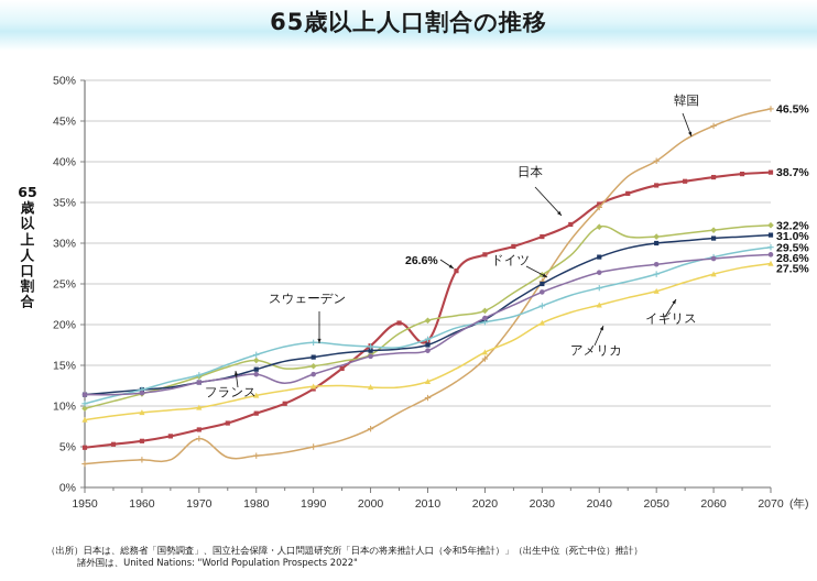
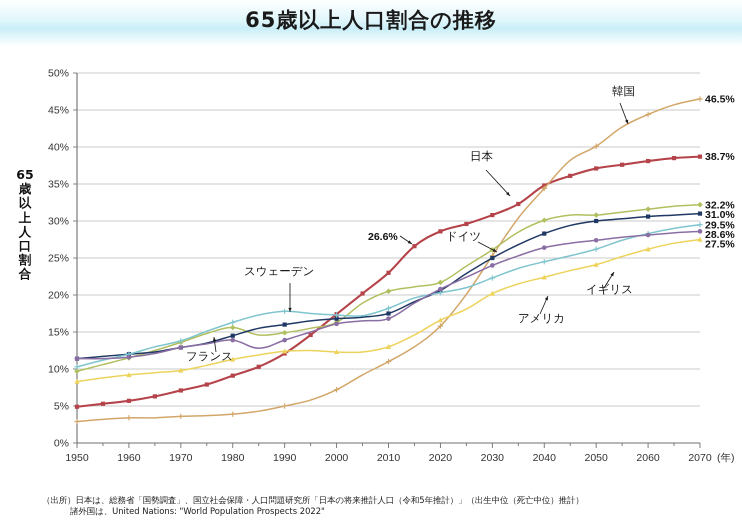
韓国/1970: 6% -> 4%
日本/2010: 18% -> 23%
ドイツ/2040: 32% -> 30%
